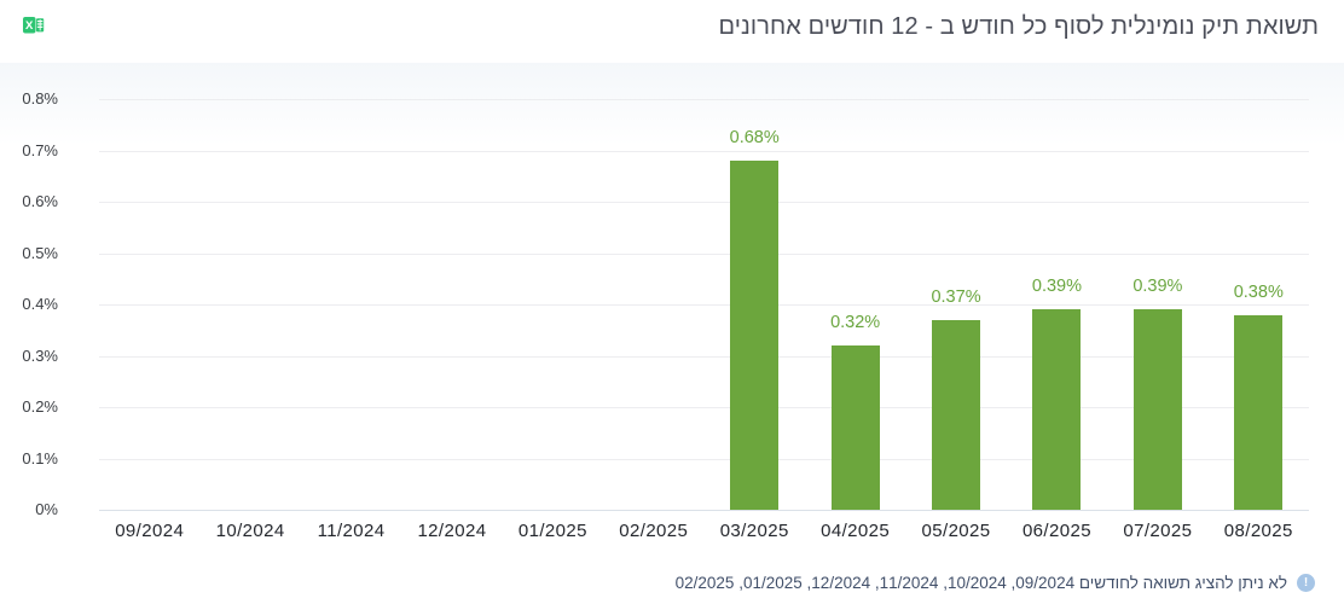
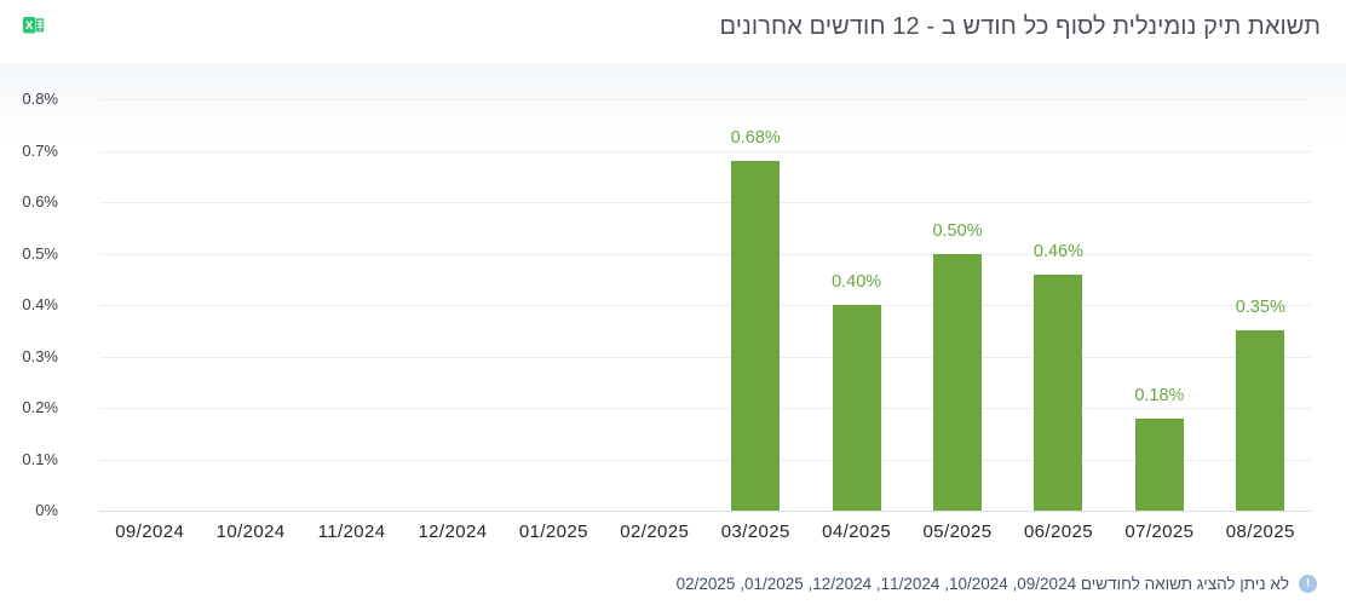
04/2025: 0.32% -> 0.40%
05/2025: 0.37% -> 0.50%
06/2025: 0.39% -> 0.46%
07/2025: 0.39% -> 0.18%
08/2025: 0.38% -> 0.35%
